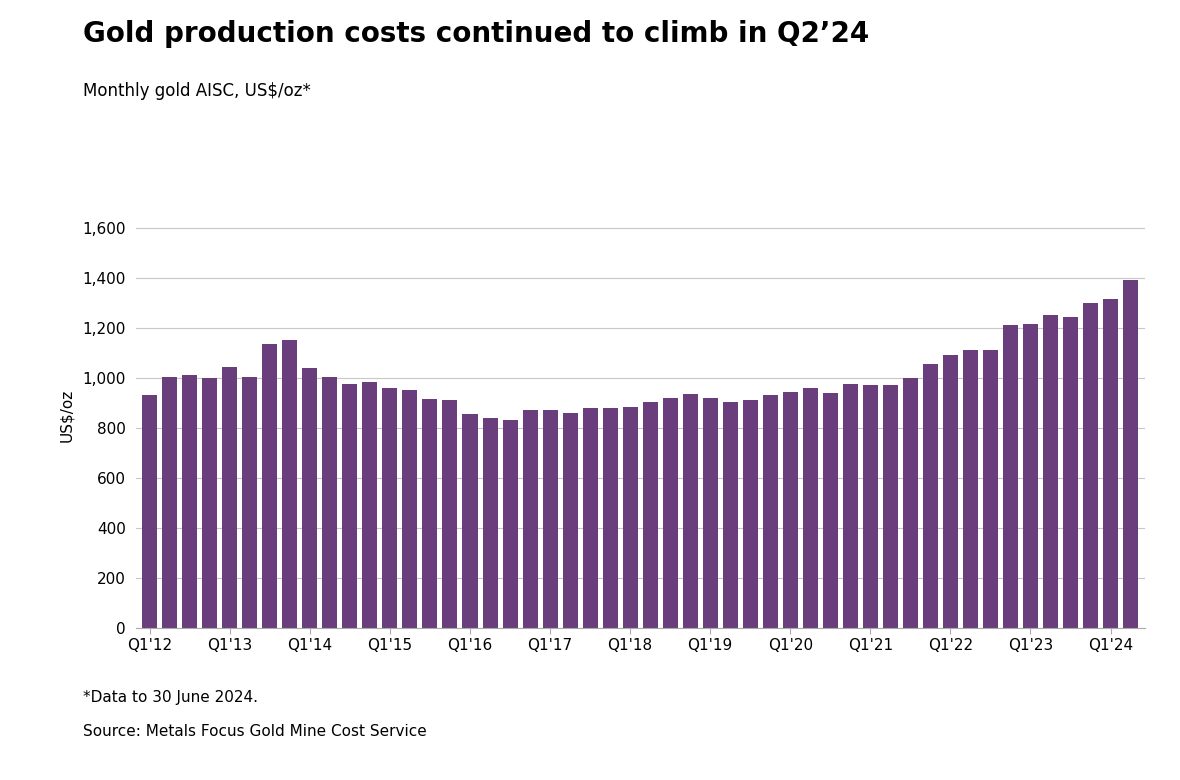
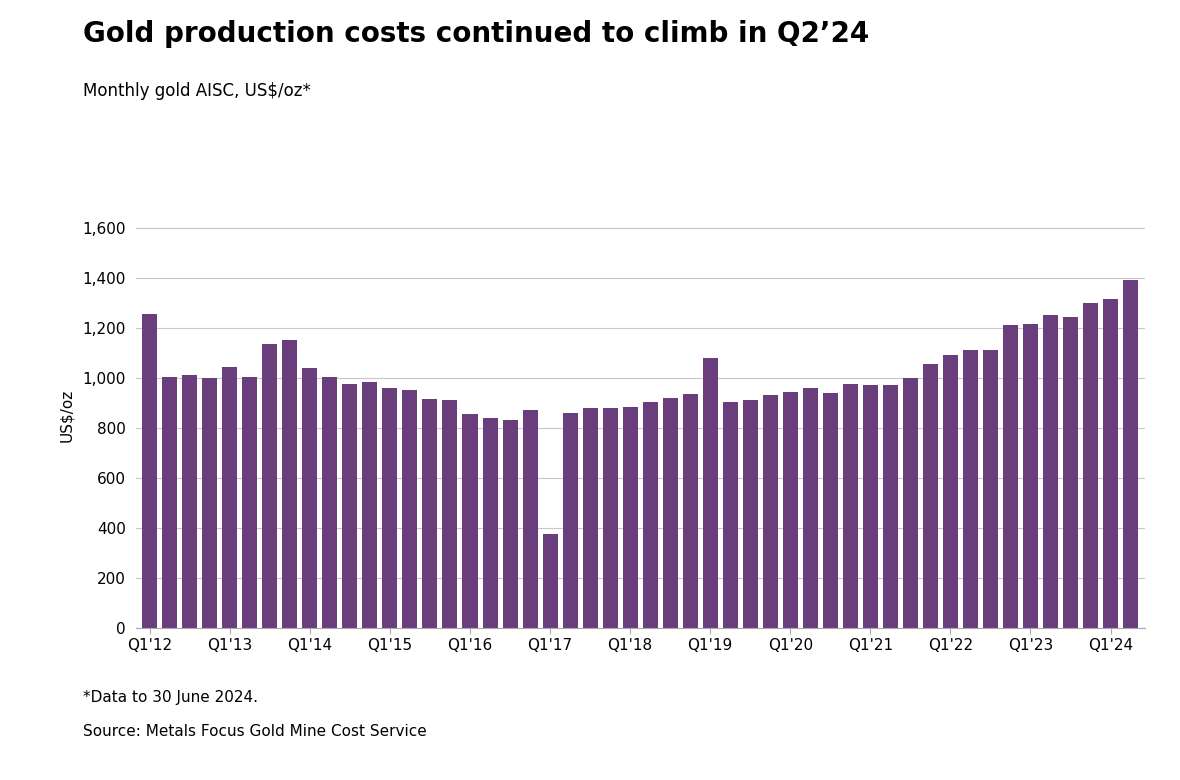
Q1'12: 930 -> 1,255
Q1'17: 870 -> 375
Q1'19: 920 -> 1,080
